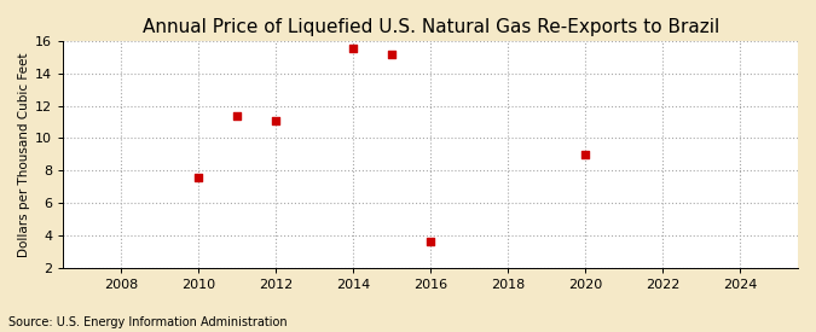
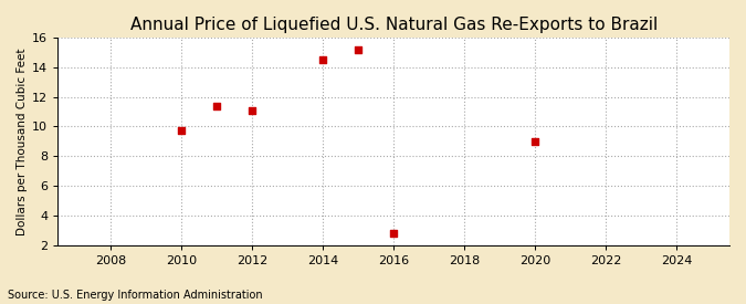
2010: 7.5 -> 9.7
2014: 15.6 -> 14.5
2016: 3.6 -> 2.8
